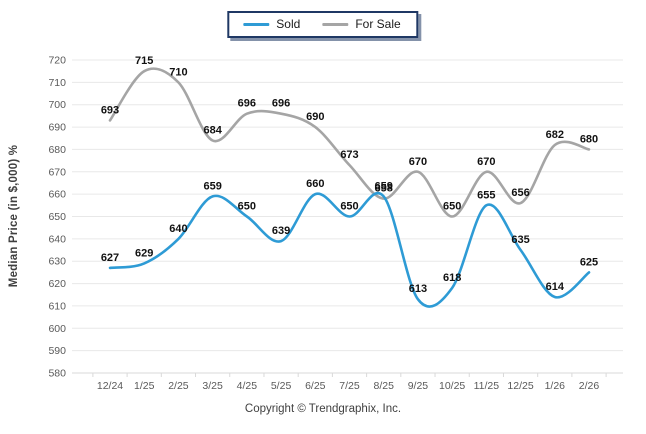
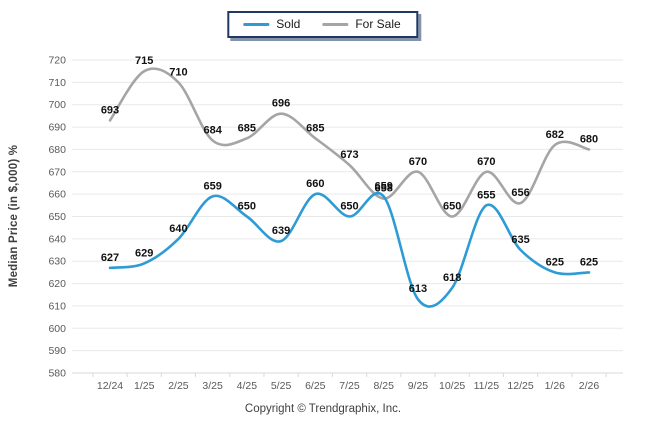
For Sale/4/25: 696 -> 685
For Sale/6/25: 690 -> 685
Sold/1/26: 614 -> 625
